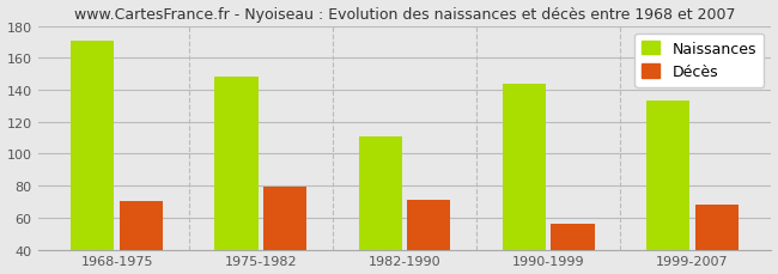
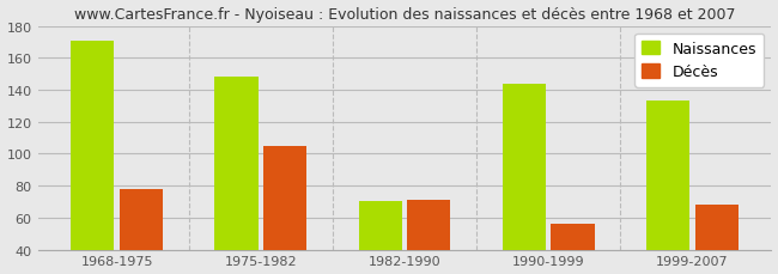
Décès/1968-1975: 70 -> 78
Décès/1975-1982: 79 -> 105
Naissances/1982-1990: 111 -> 70
